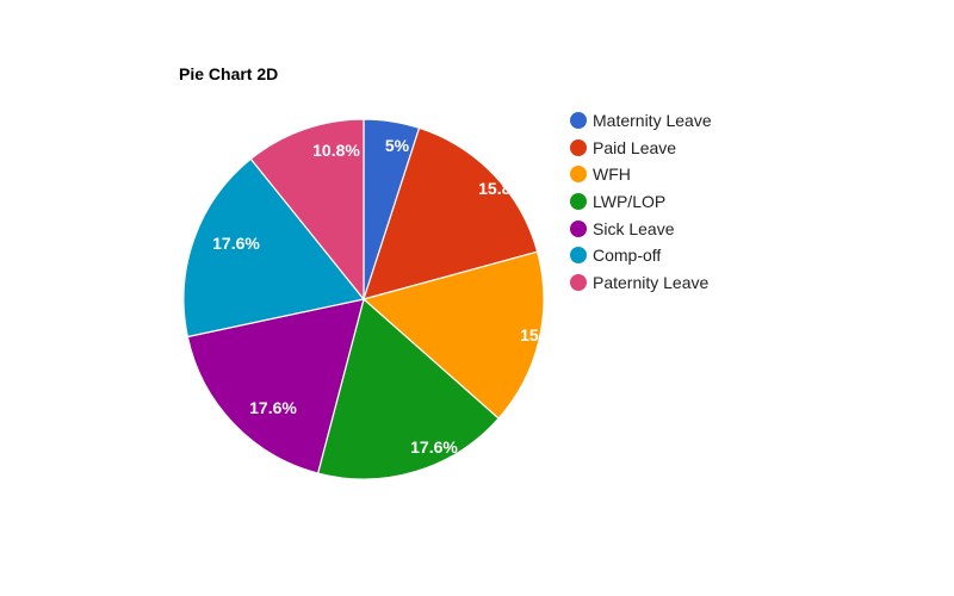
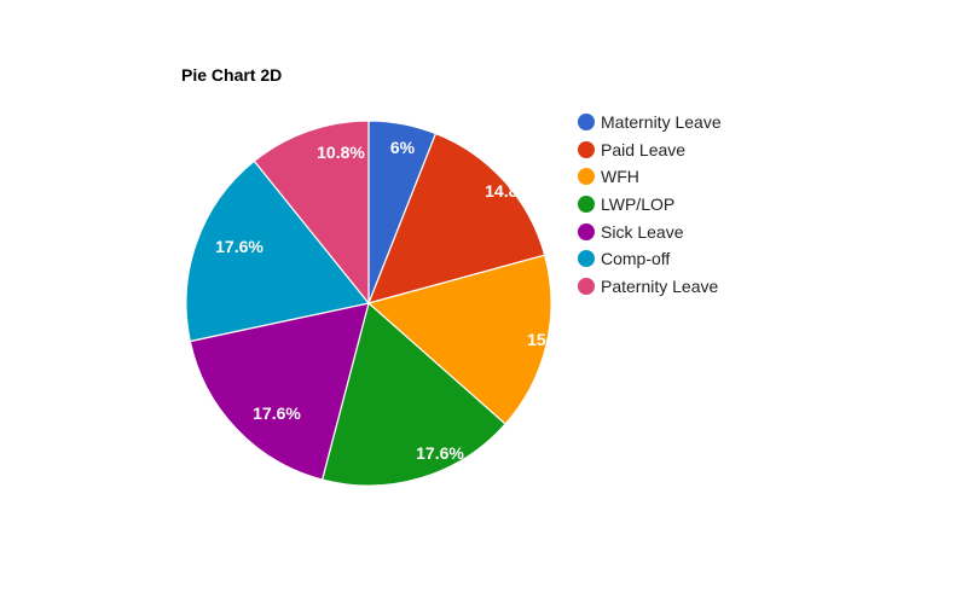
Maternity Leave: 5% -> 6%
Paid Leave: 15.8% -> 14.8%
